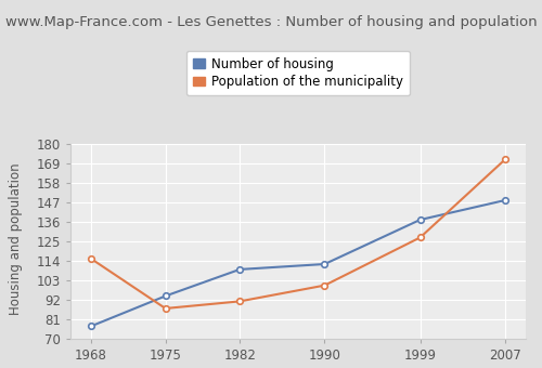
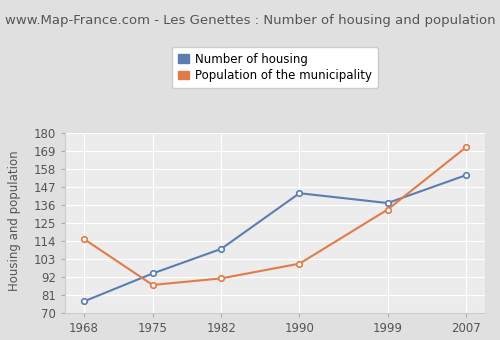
Number of housing/1990: 112 -> 143
Population of the municipality/1999: 127 -> 133
Number of housing/2007: 148 -> 154
